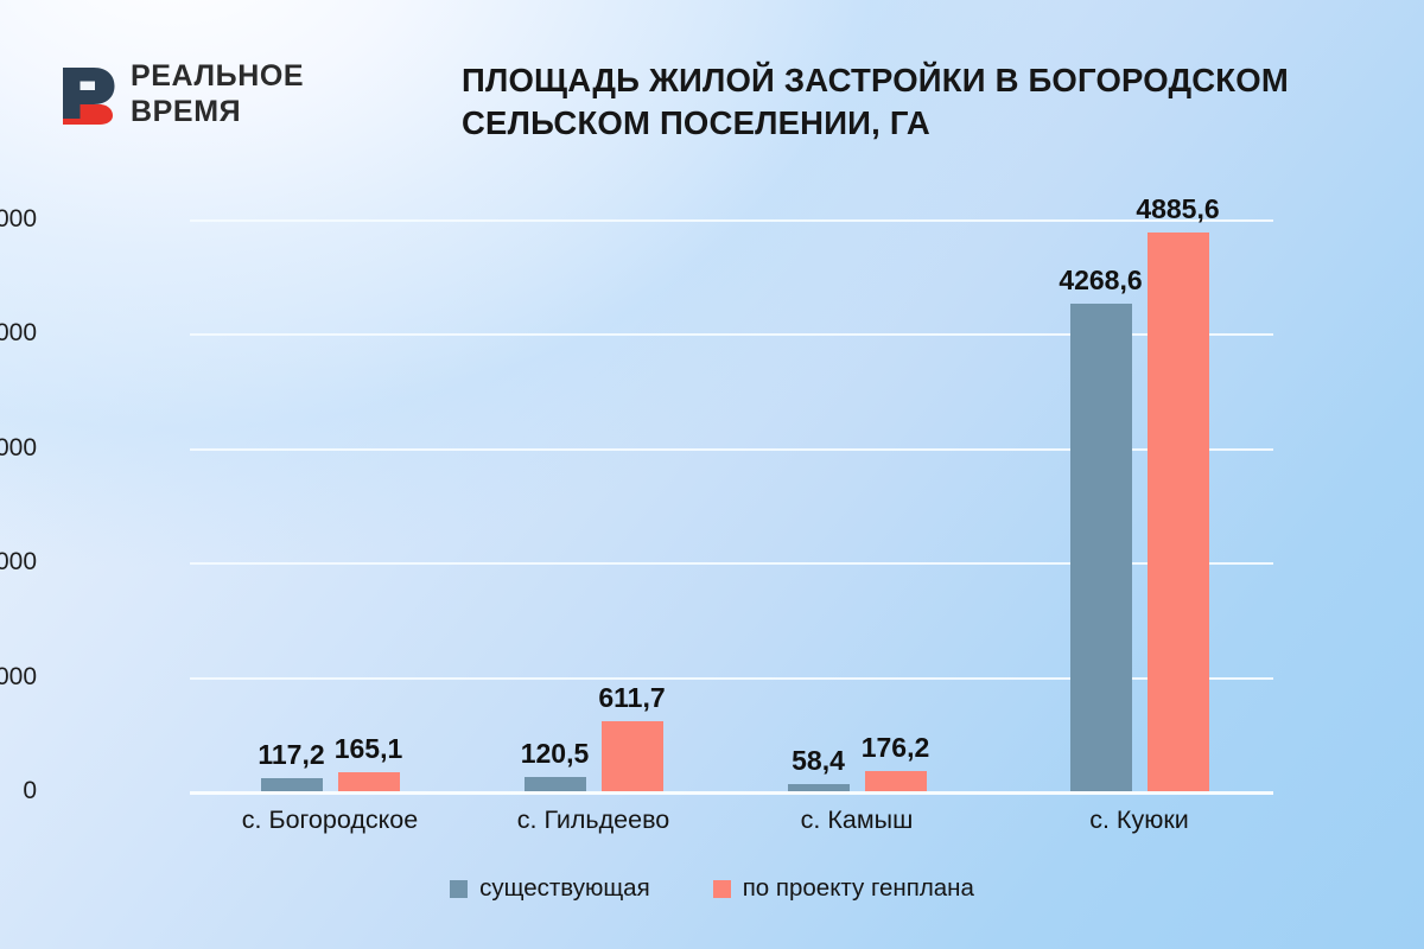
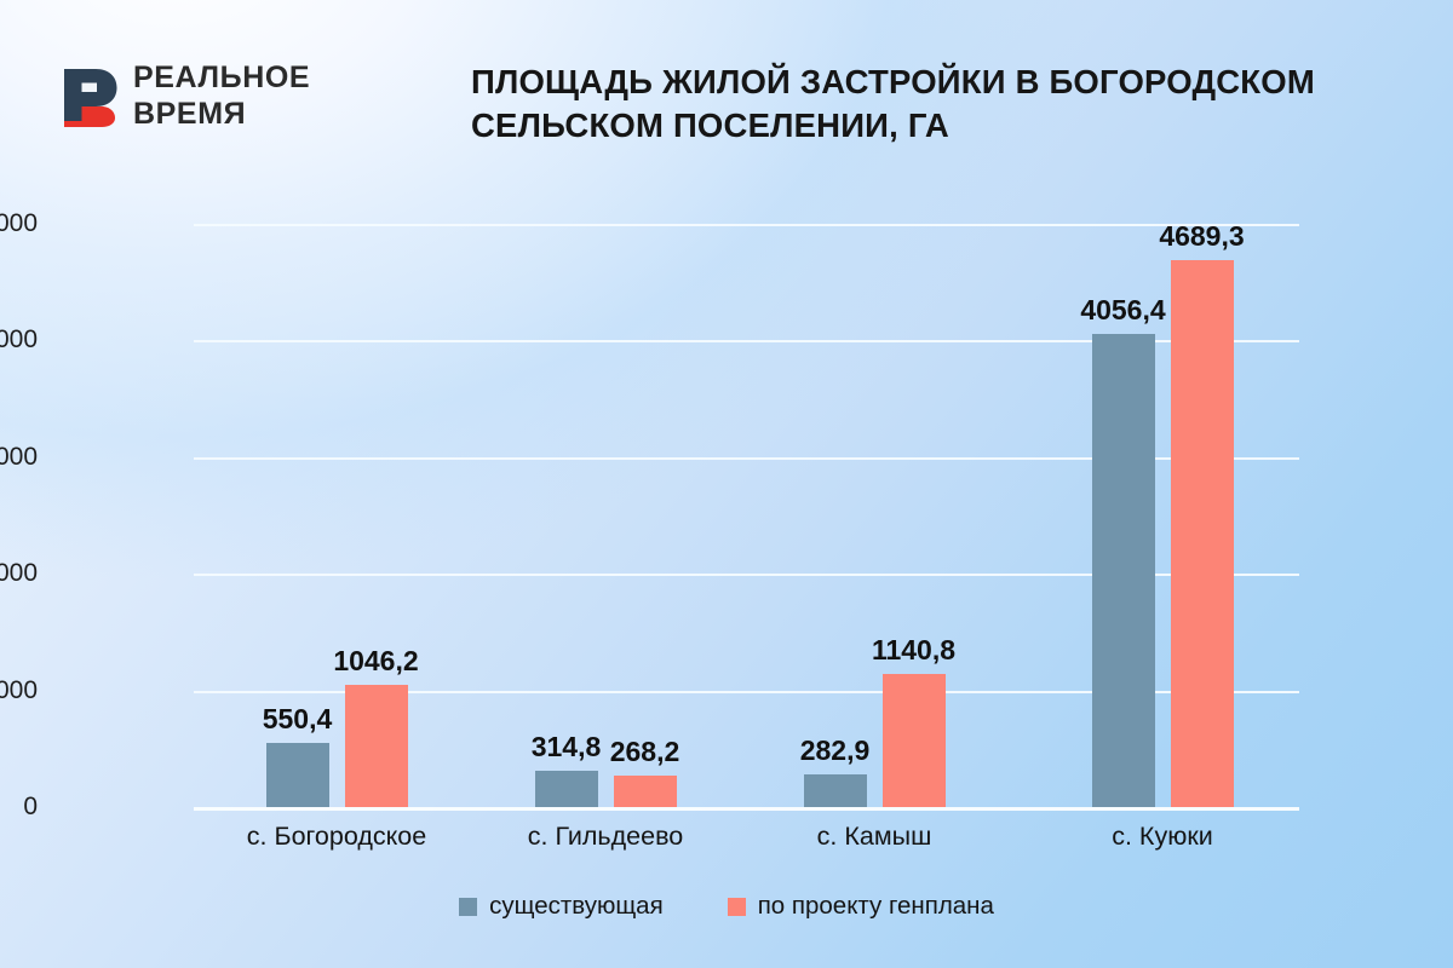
существующая/с. Богородское: 117,2 -> 550,4
по проекту генплана/с. Богородское: 165,1 -> 1046,2
существующая/с. Гильдеево: 120,5 -> 314,8
по проекту генплана/с. Гильдеево: 611,7 -> 268,2
существующая/с. Камыш: 58,4 -> 282,9
по проекту генплана/с. Камыш: 176,2 -> 1140,8
существующая/с. Куюки: 4268,6 -> 4056,4
по проекту генплана/с. Куюки: 4885,6 -> 4689,3
